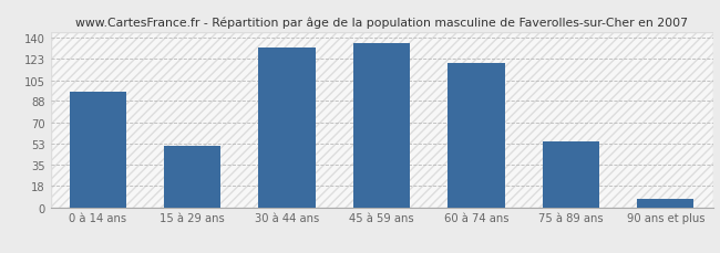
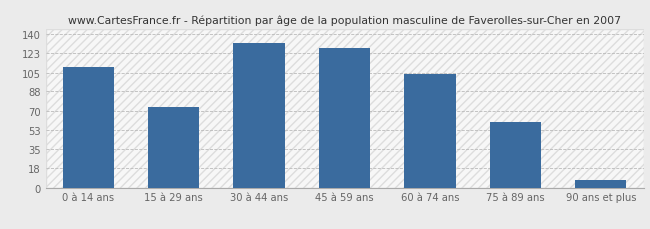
0 à 14 ans: 96 -> 110
15 à 29 ans: 51 -> 74
45 à 59 ans: 136 -> 128
60 à 74 ans: 119 -> 104
75 à 89 ans: 54 -> 60
